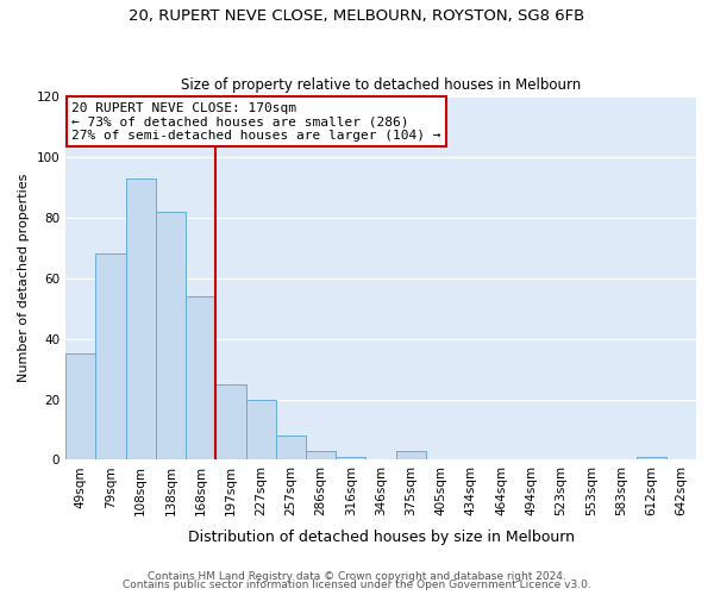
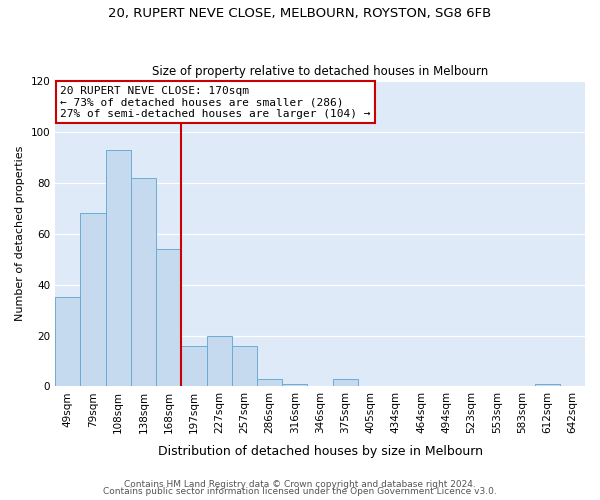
197sqm: 25 -> 16
257sqm: 8 -> 16
